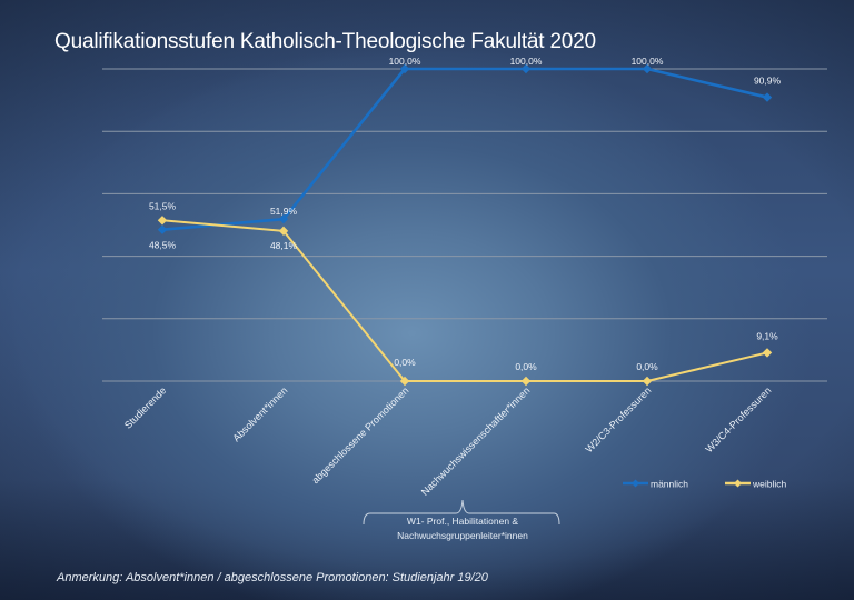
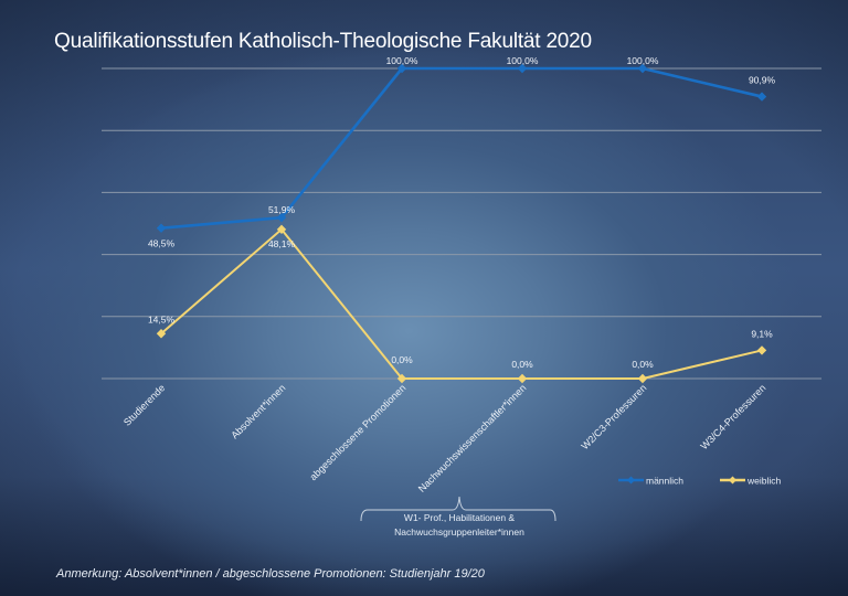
weiblich/Studierende: 51,5% -> 14,5%
